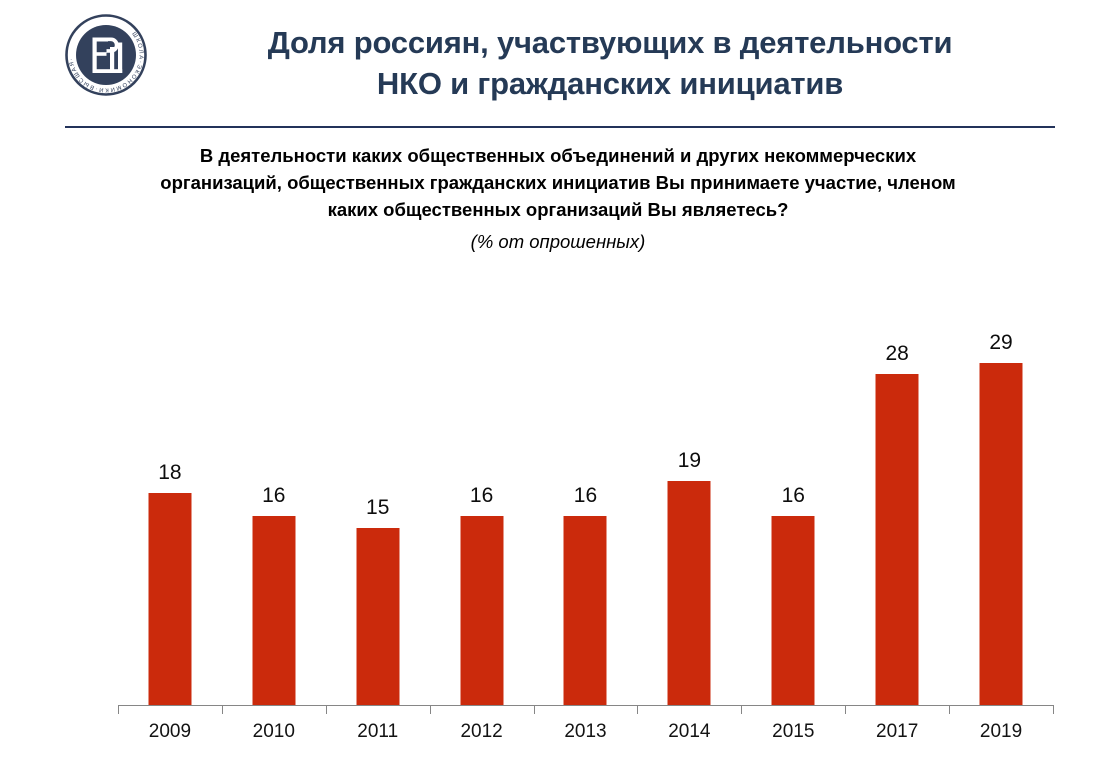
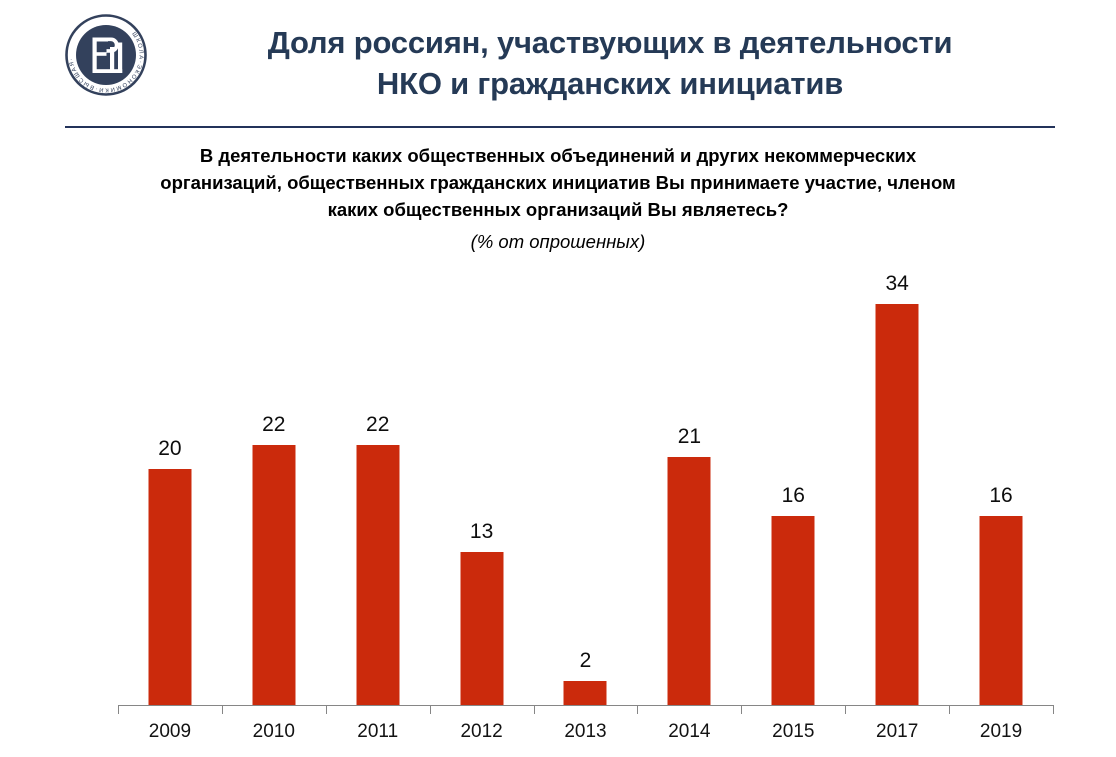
2009: 18 -> 20
2010: 16 -> 22
2011: 15 -> 22
2012: 16 -> 13
2013: 16 -> 2
2014: 19 -> 21
2017: 28 -> 34
2019: 29 -> 16
